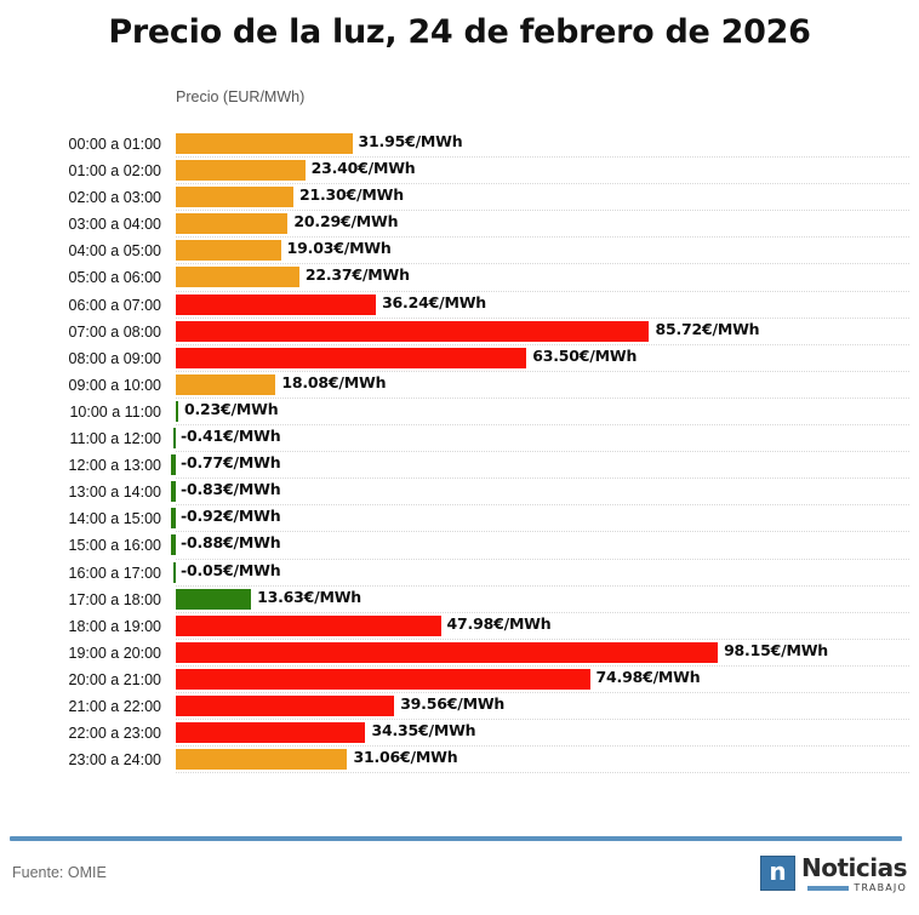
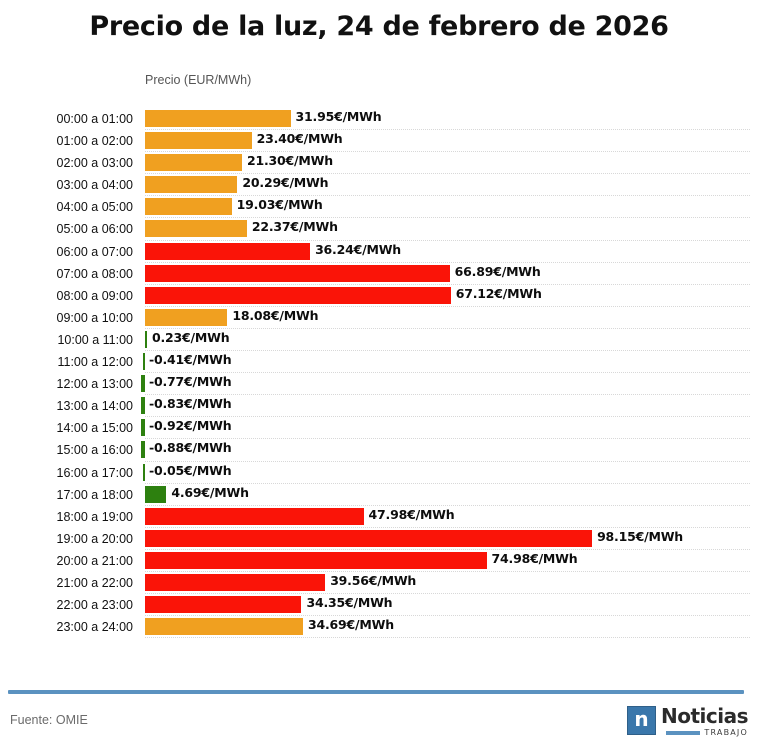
07:00 a 08:00: 85.72 -> 66.89
08:00 a 09:00: 63.50 -> 67.12
17:00 a 18:00: 13.63 -> 4.69
23:00 a 24:00: 31.06 -> 34.69
